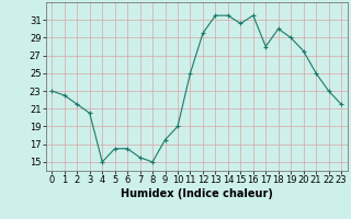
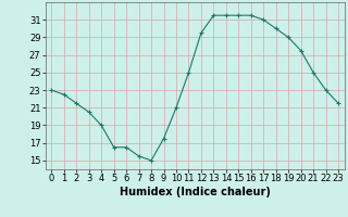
4: 15.0 -> 19.0
10: 19.0 -> 21.0
15: 30.6 -> 31.5
17: 28.0 -> 31.0
